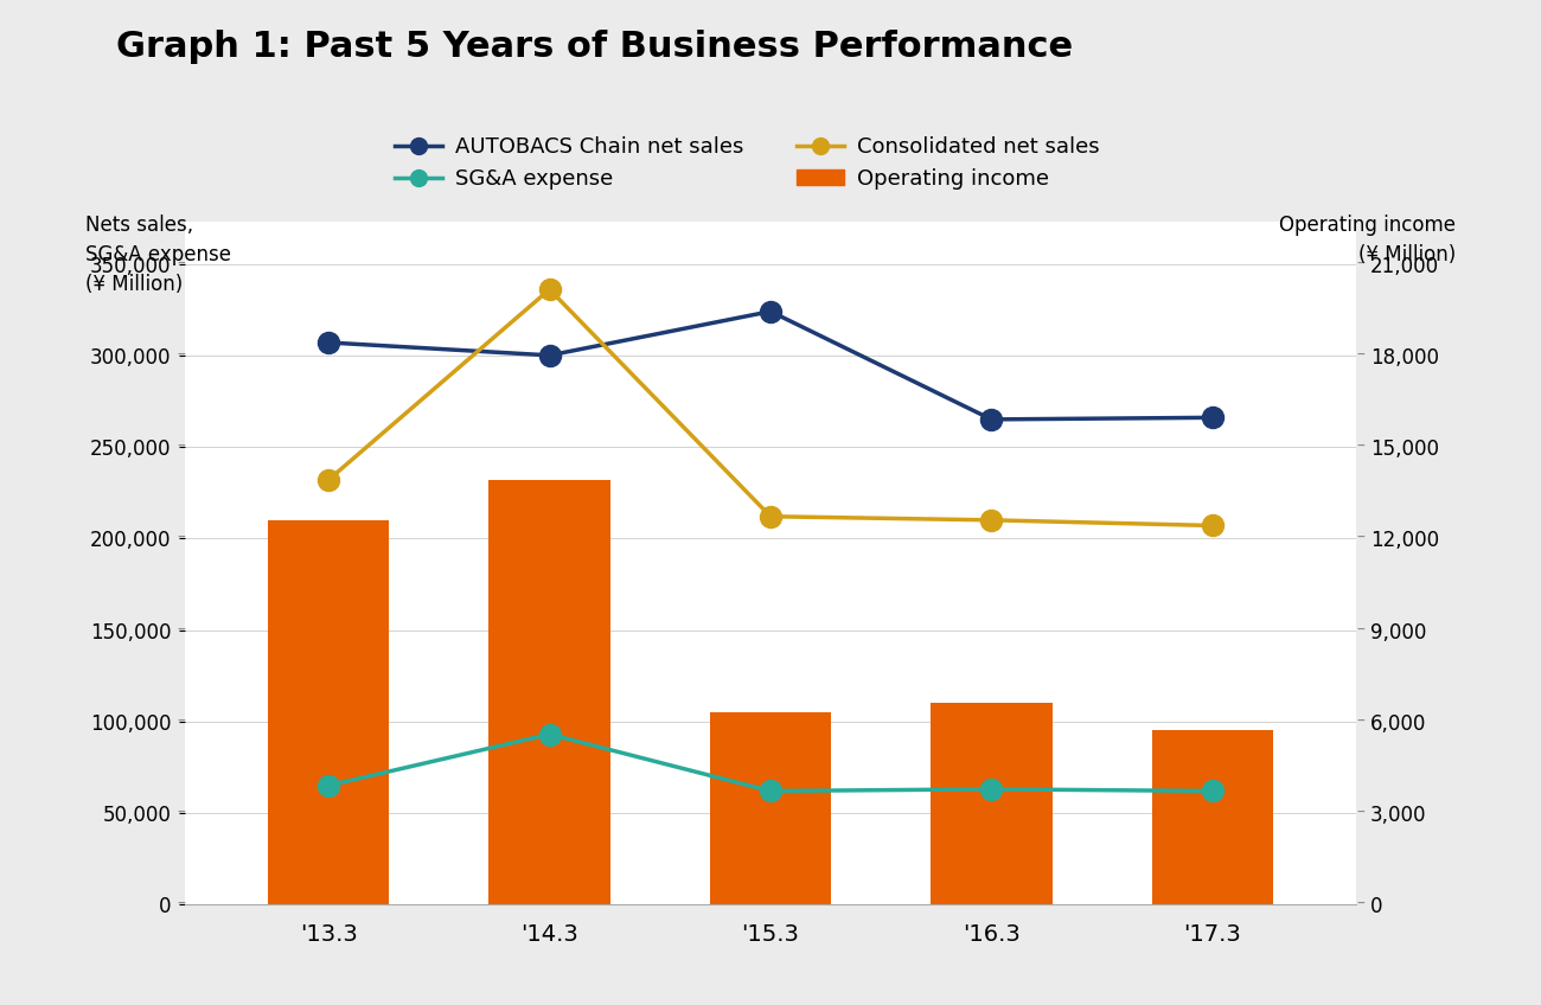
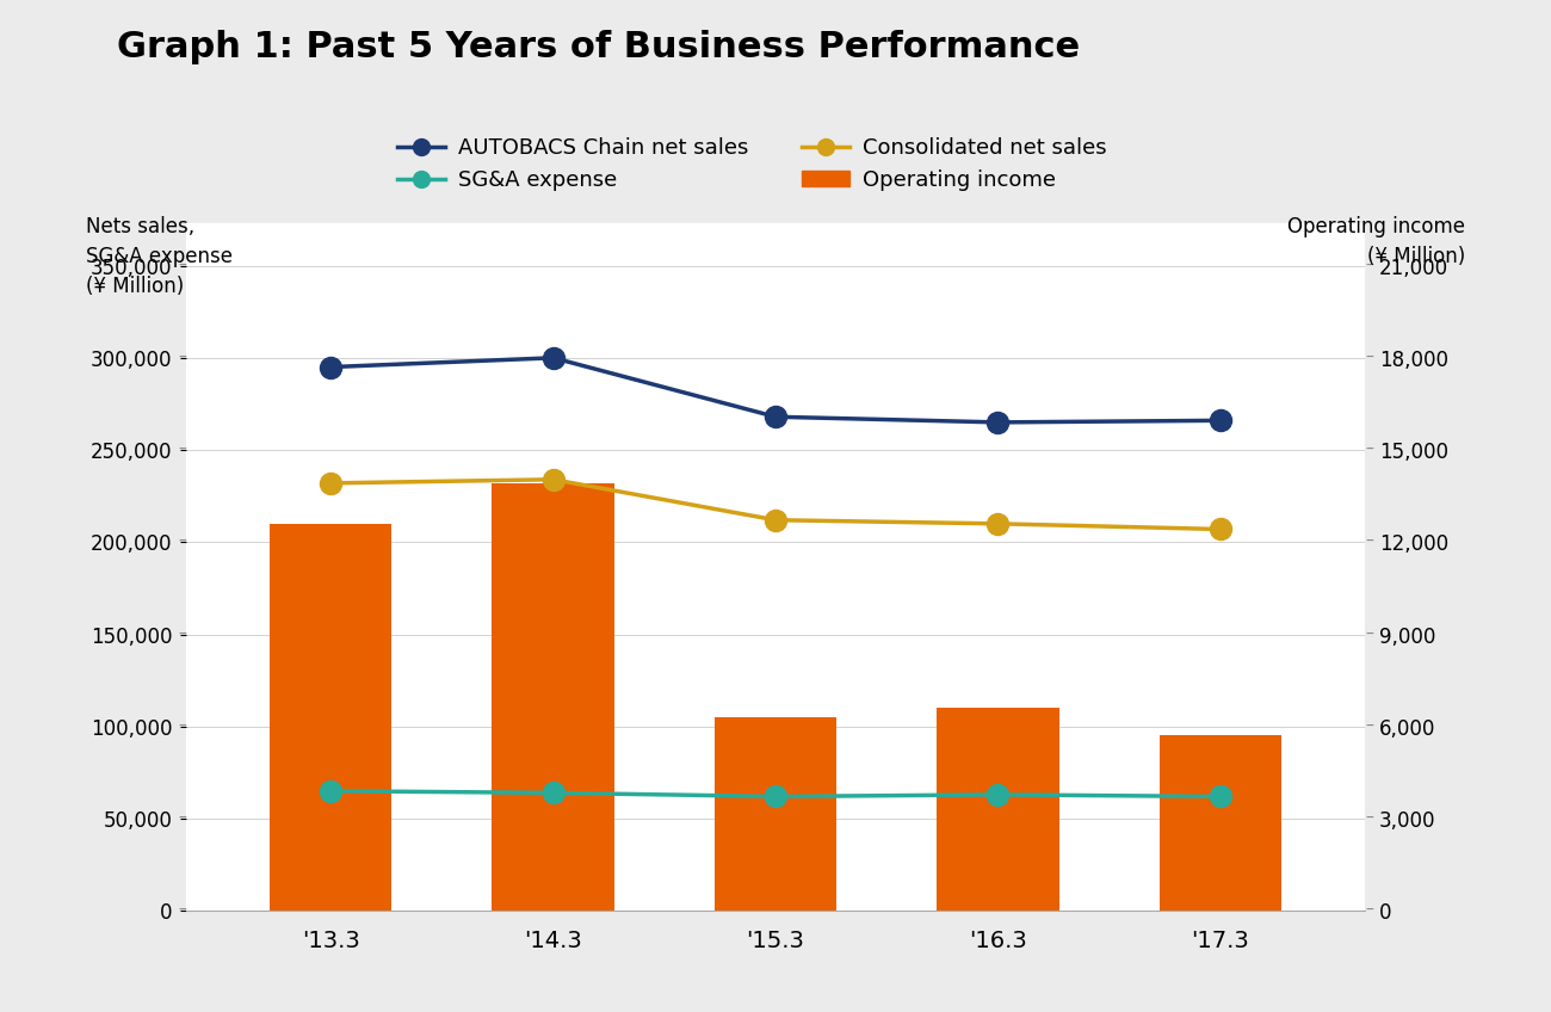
AUTOBACS Chain net sales/'13.3: 307,000 -> 295,000
Consolidated net sales/'14.3: 336,000 -> 234,000
SG&A expense/'14.3: 93,000 -> 64,000
AUTOBACS Chain net sales/'15.3: 324,000 -> 268,000
